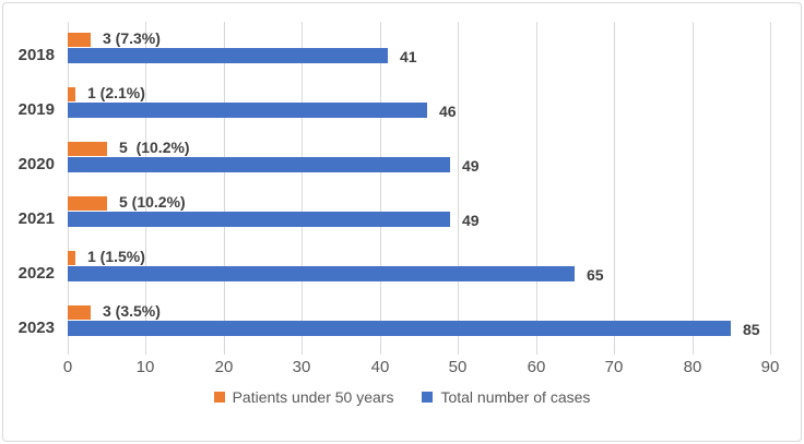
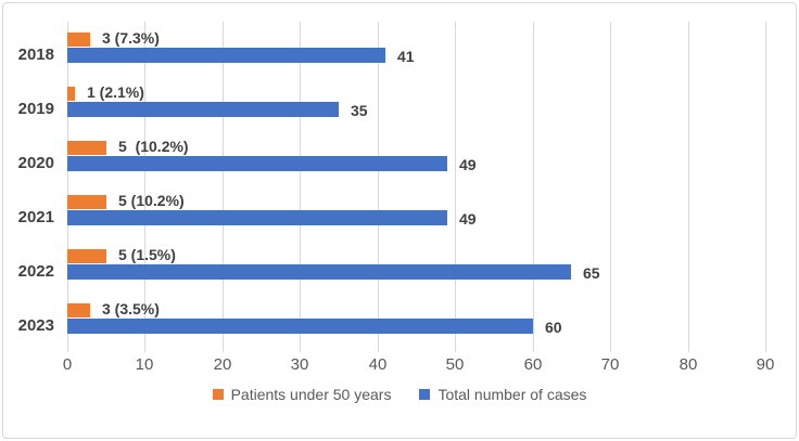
Total number of cases/2019: 46 -> 35
Patients under 50 years/2022: 1 -> 5
Total number of cases/2023: 85 -> 60
